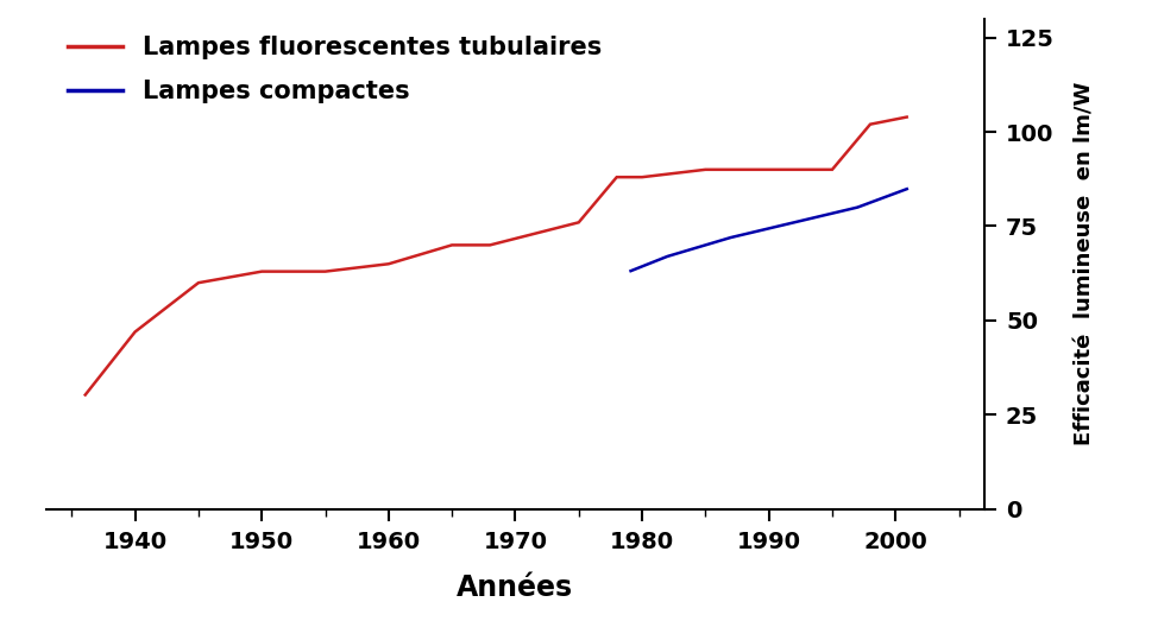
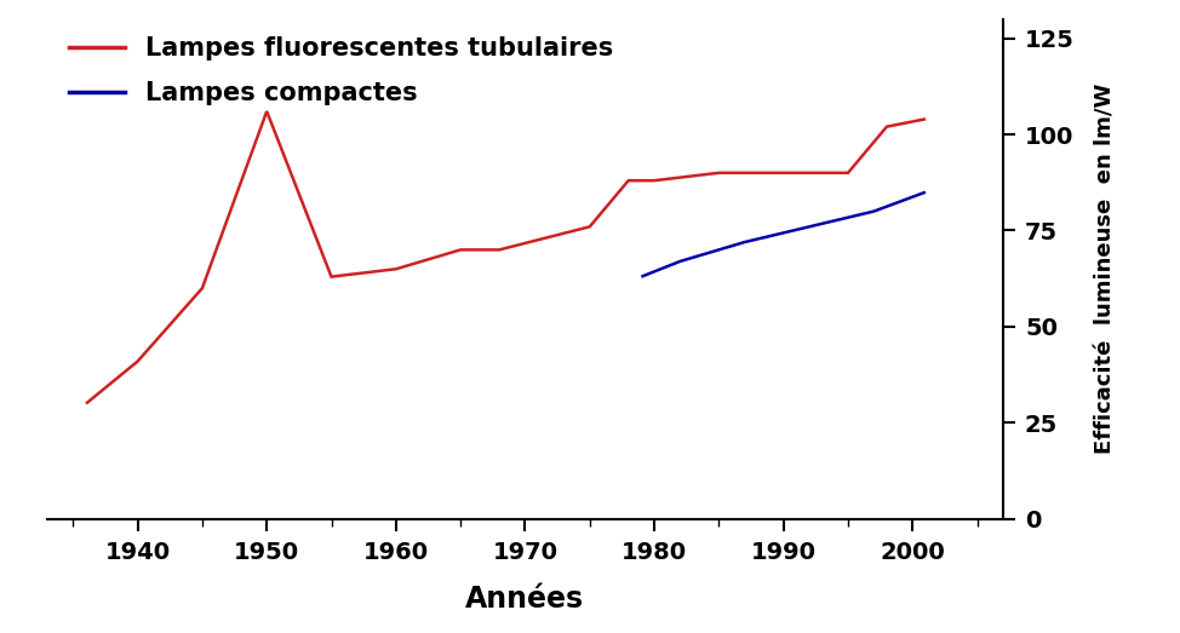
Lampes fluorescentes tubulaires/1940: 47 -> 41
Lampes fluorescentes tubulaires/1950: 63 -> 106
